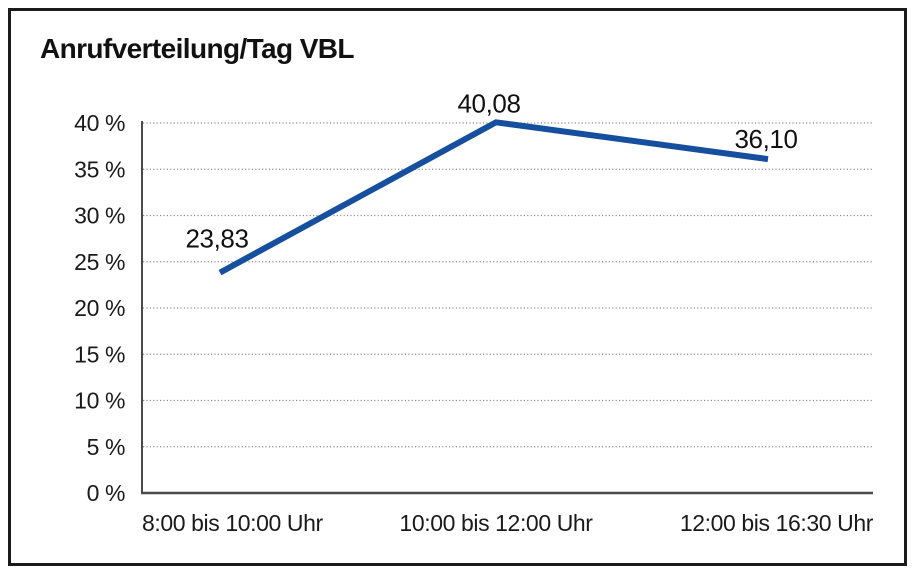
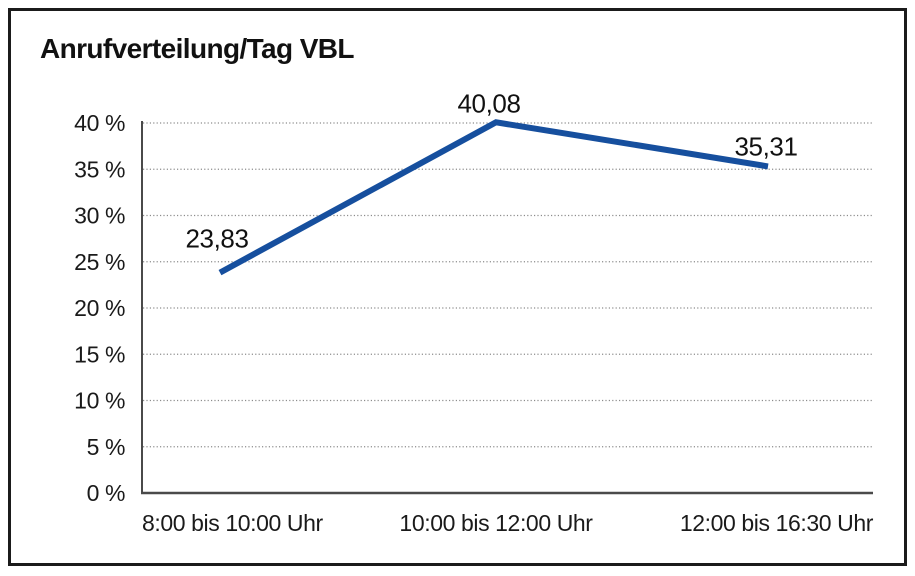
12:00 bis 16:30 Uhr: 36,10 -> 35,31
